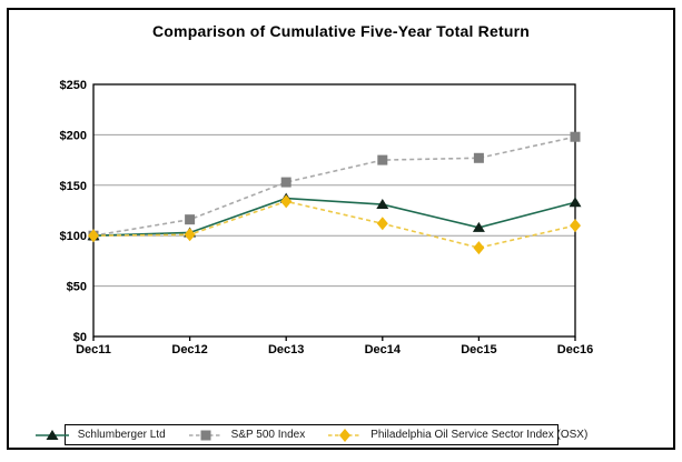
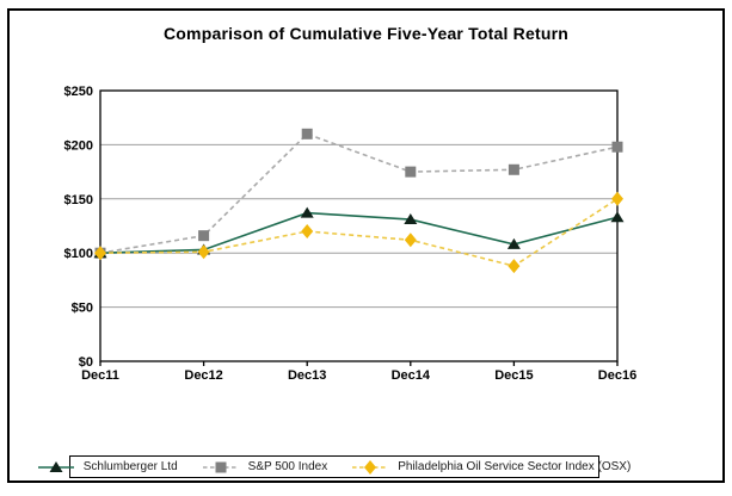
S&P 500 Index/Dec13: $150 -> $210
Philadelphia Oil Service Sector Index (OSX)/Dec13: $130 -> $120
Philadelphia Oil Service Sector Index (OSX)/Dec16: $110 -> $150
